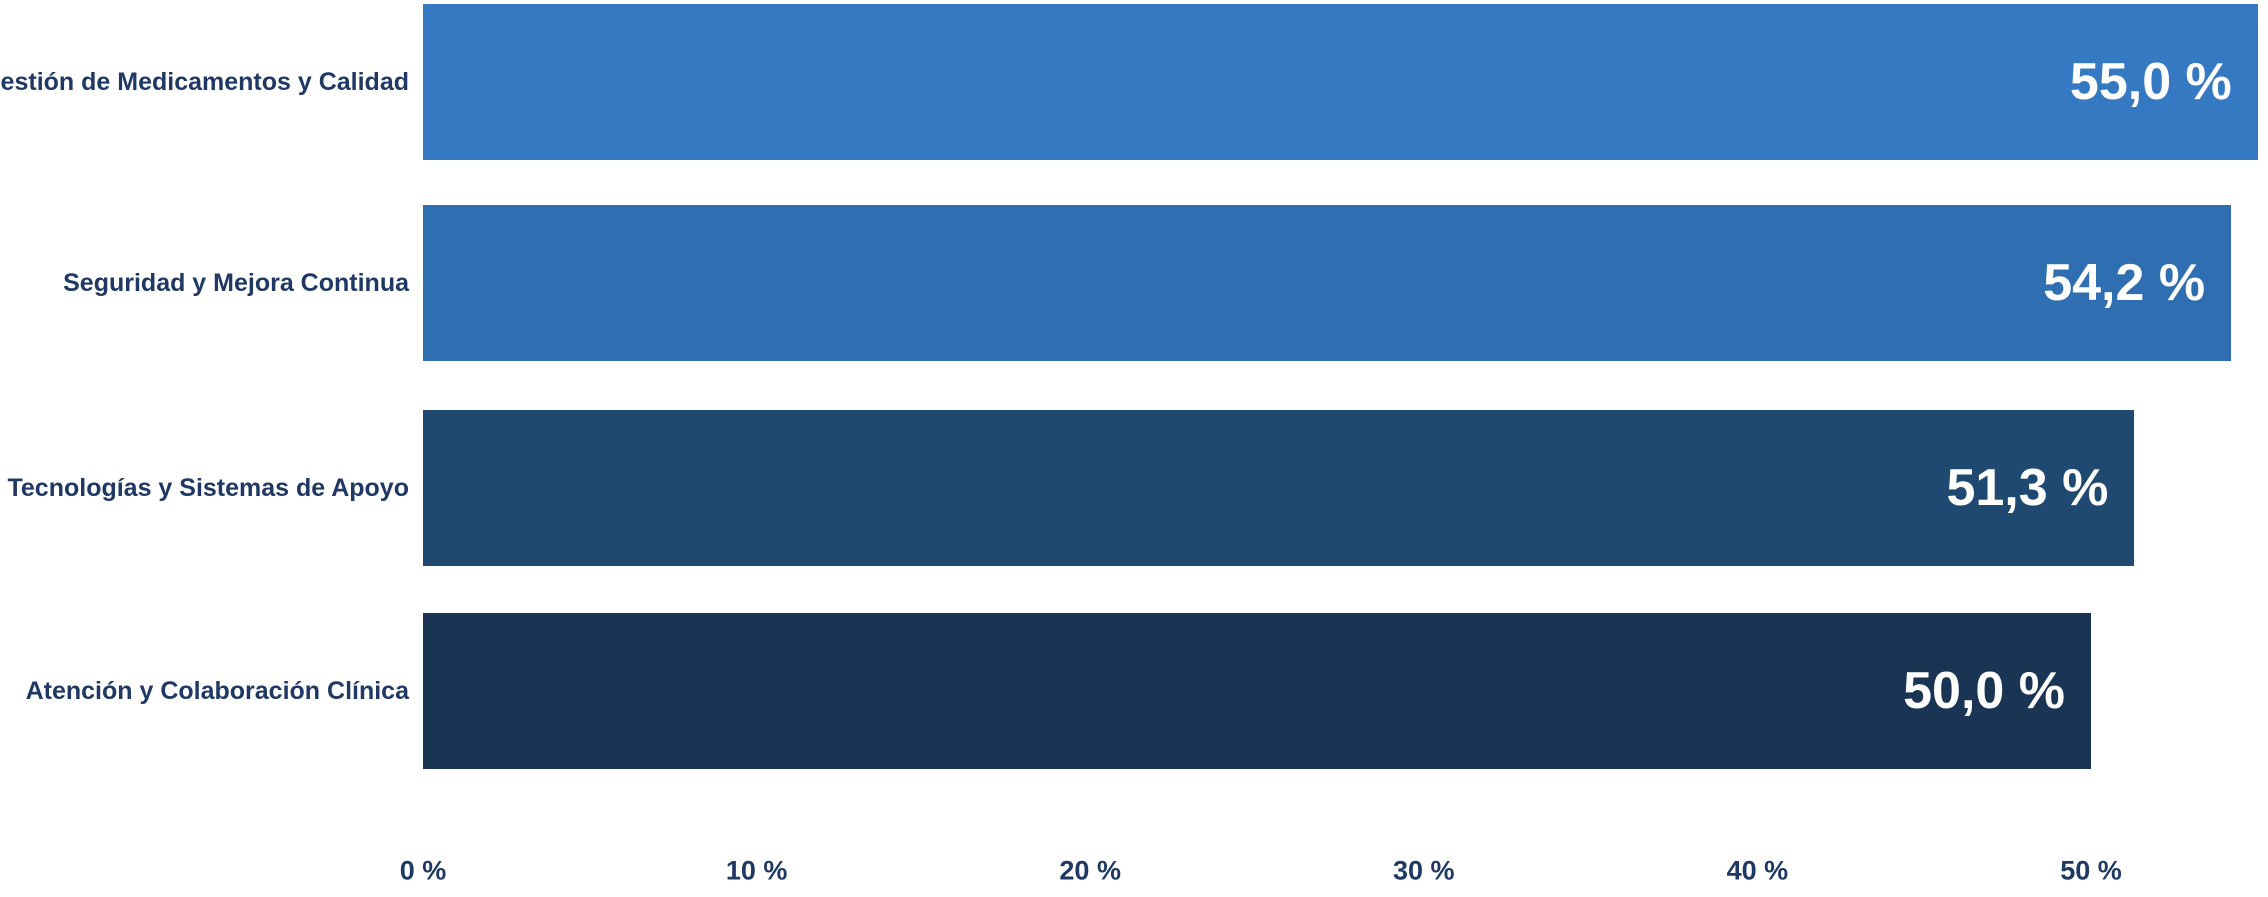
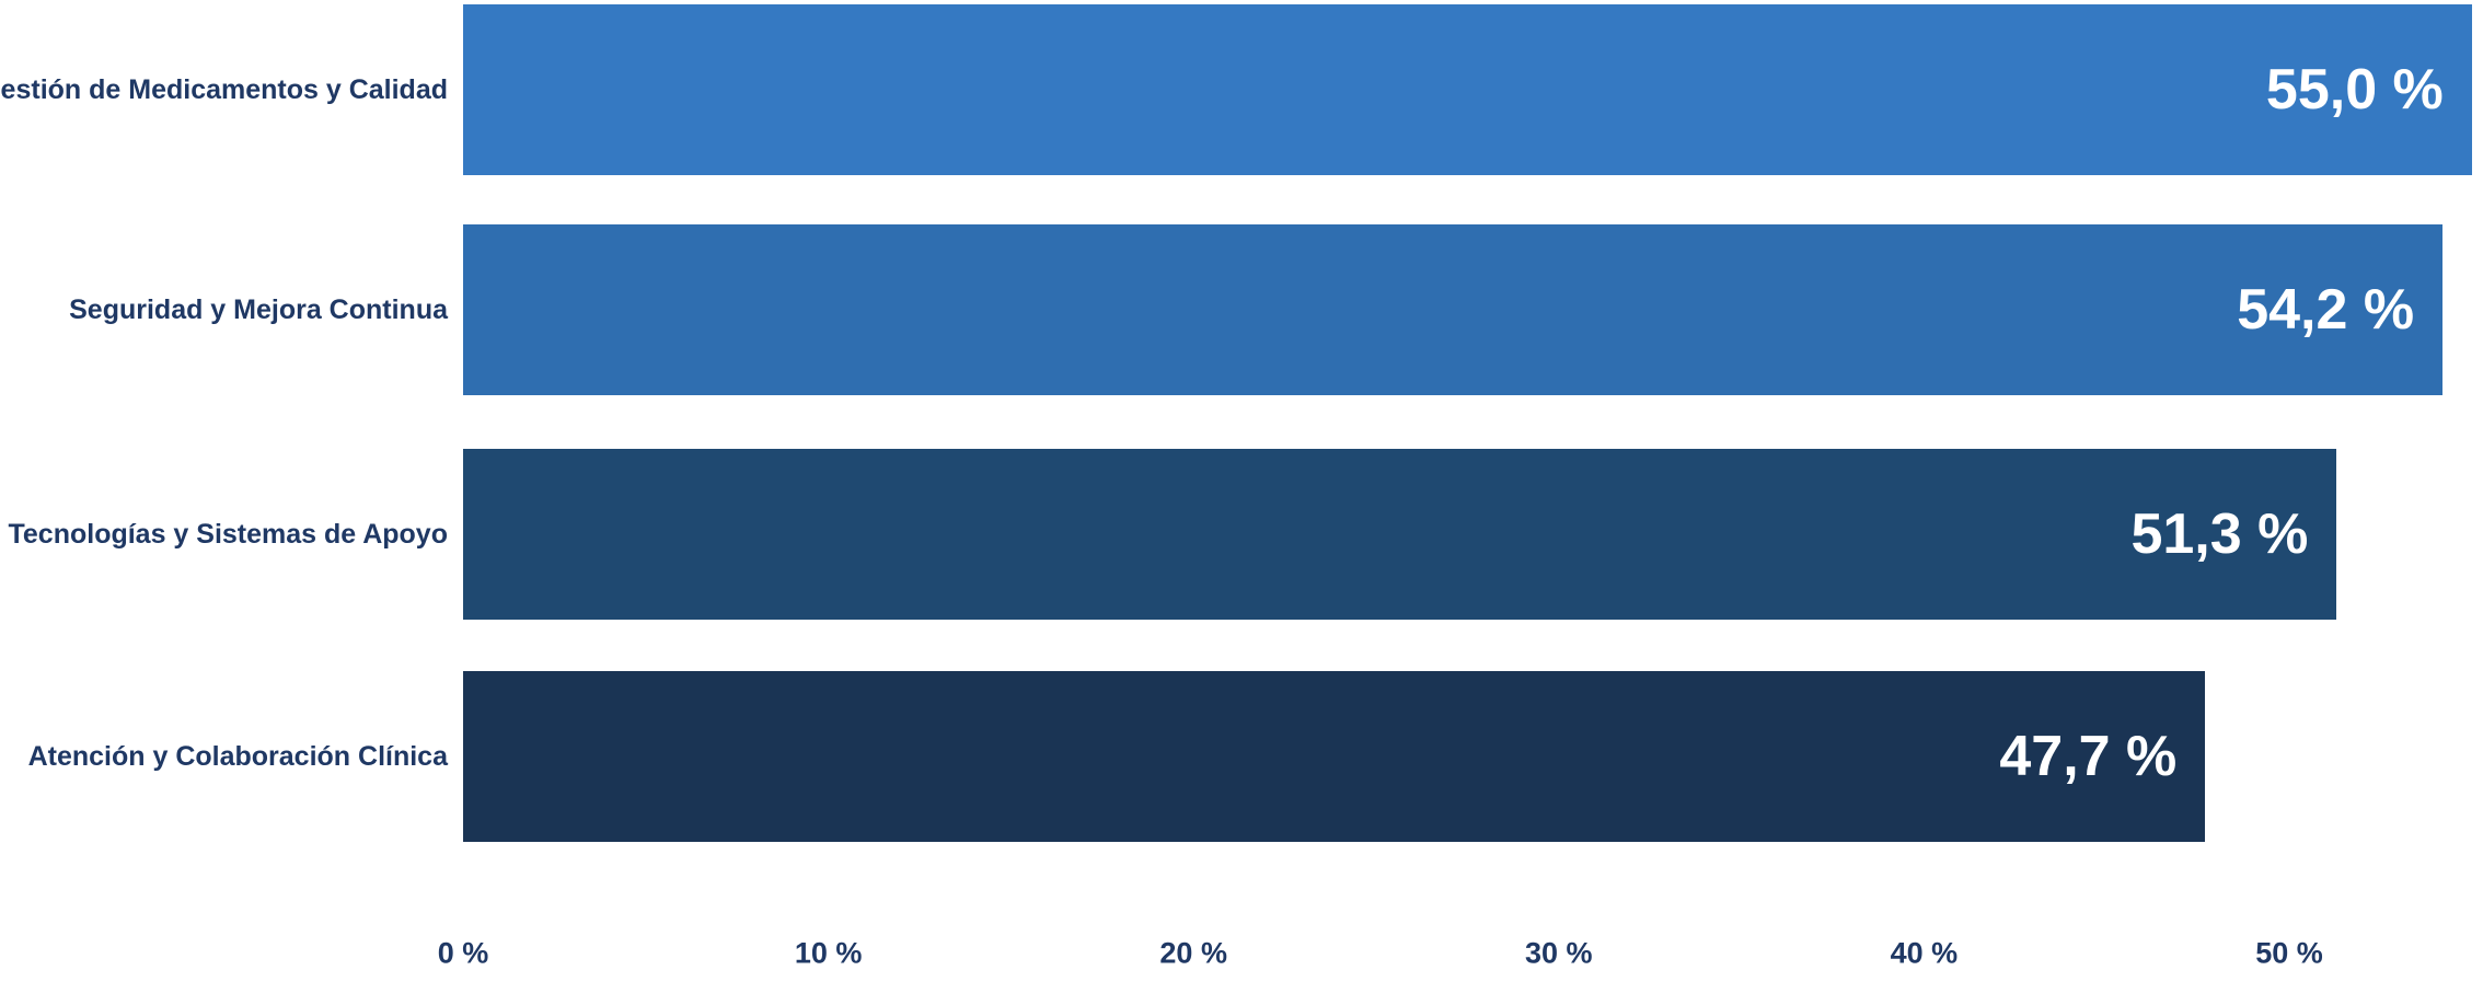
Atención y Colaboración Clínica: 50,0 -> 47,7
